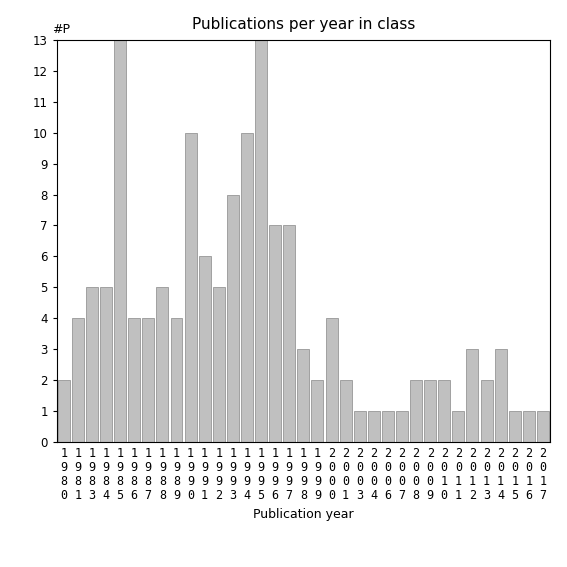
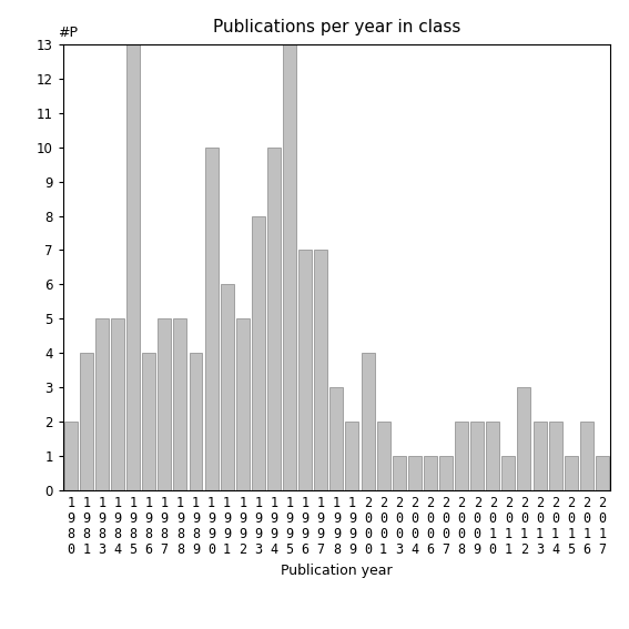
1 9 8 7: 4 -> 5
2 0 1 4: 3 -> 2
2 0 1 6: 1 -> 2
